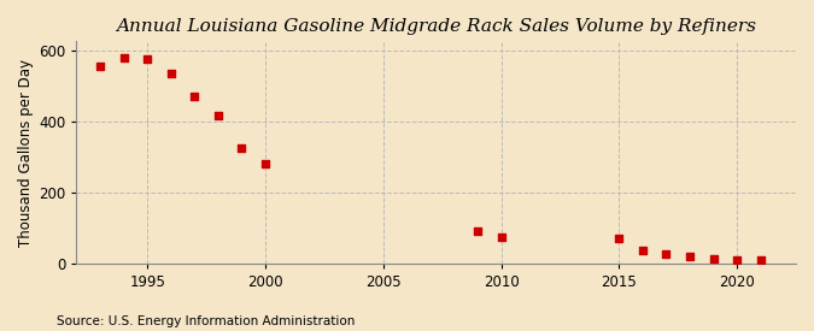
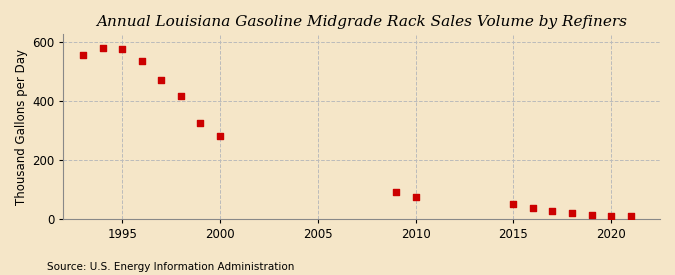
2015: 70 -> 50
